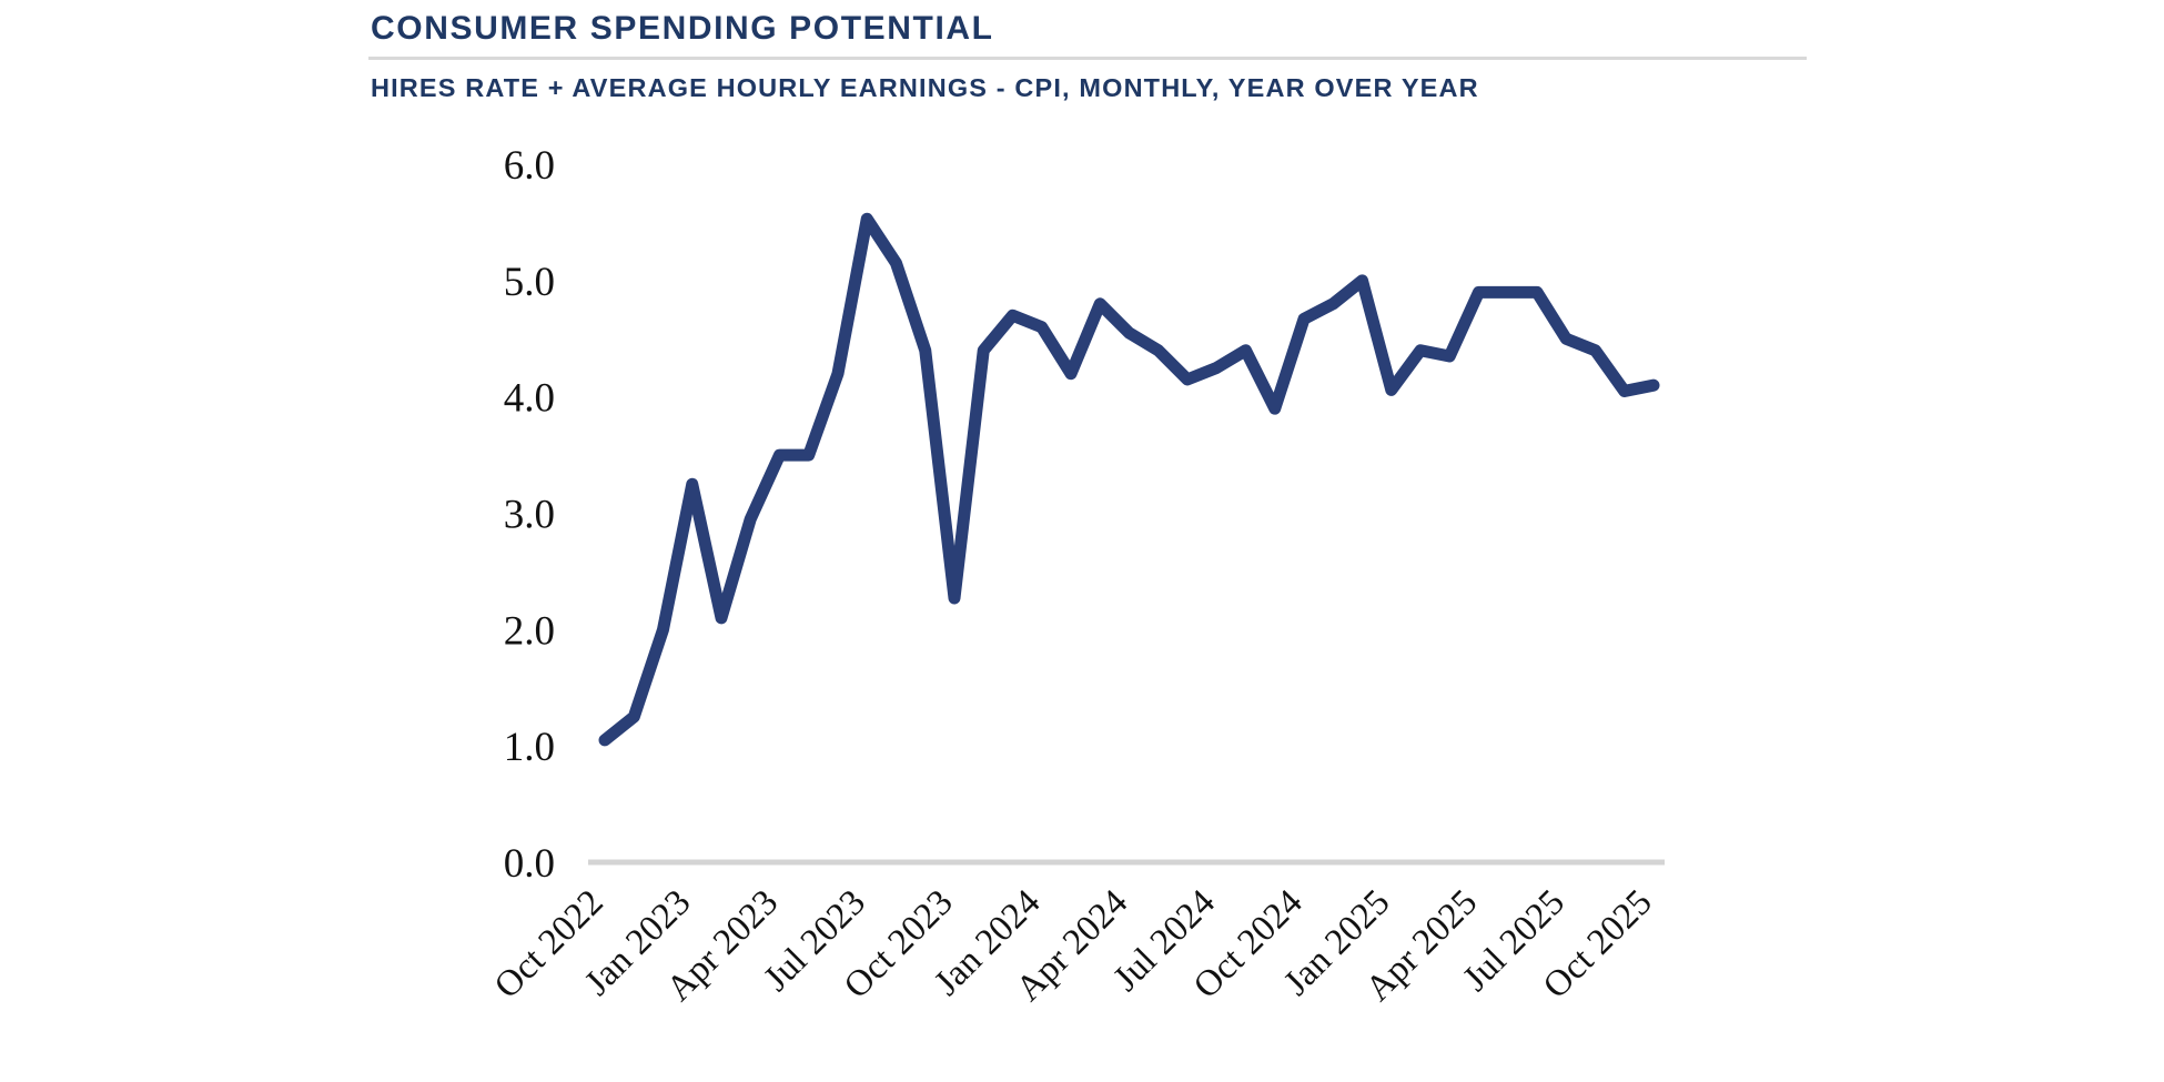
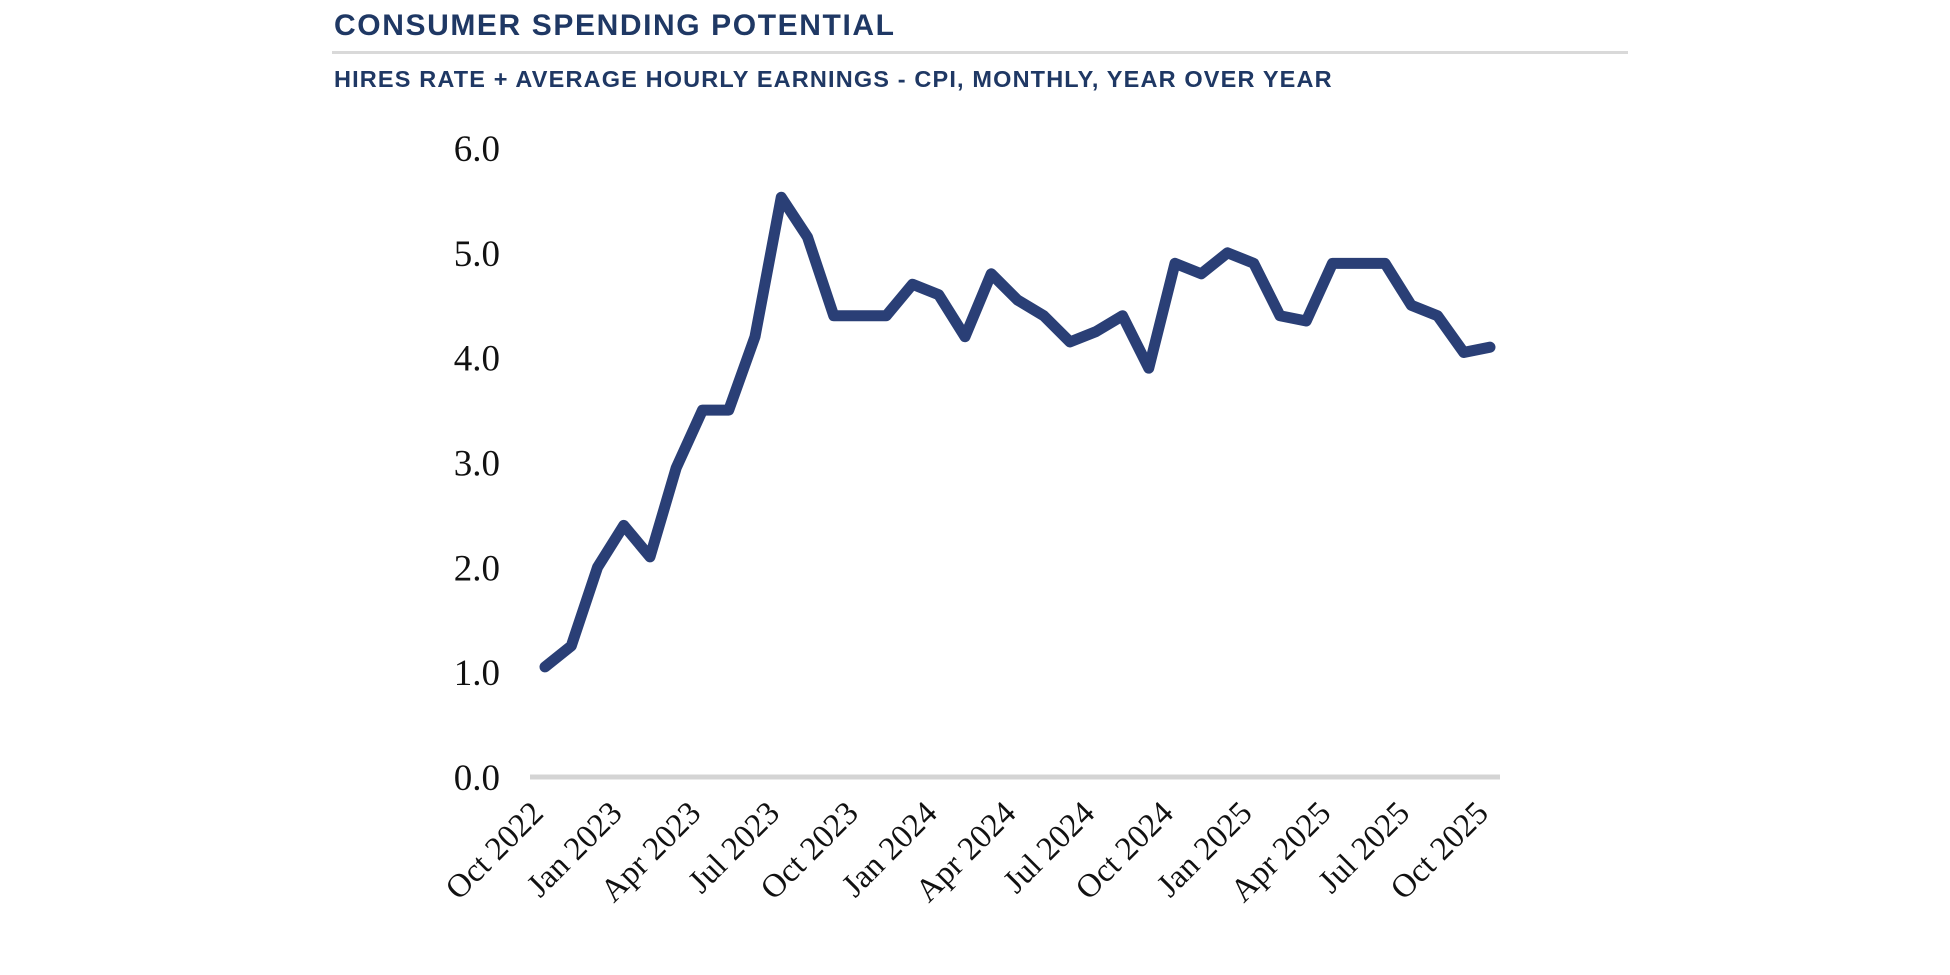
Jan 2023: 3.25 -> 2.40
Oct 2023: 2.27 -> 4.40
Oct 2024: 4.67 -> 4.90
Jan 2025: 4.06 -> 4.90
